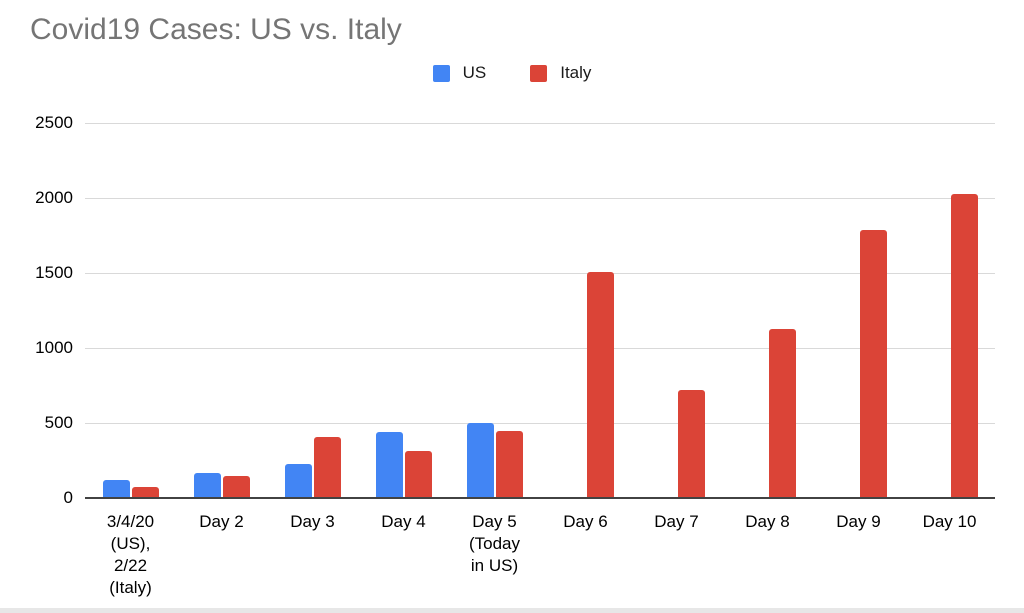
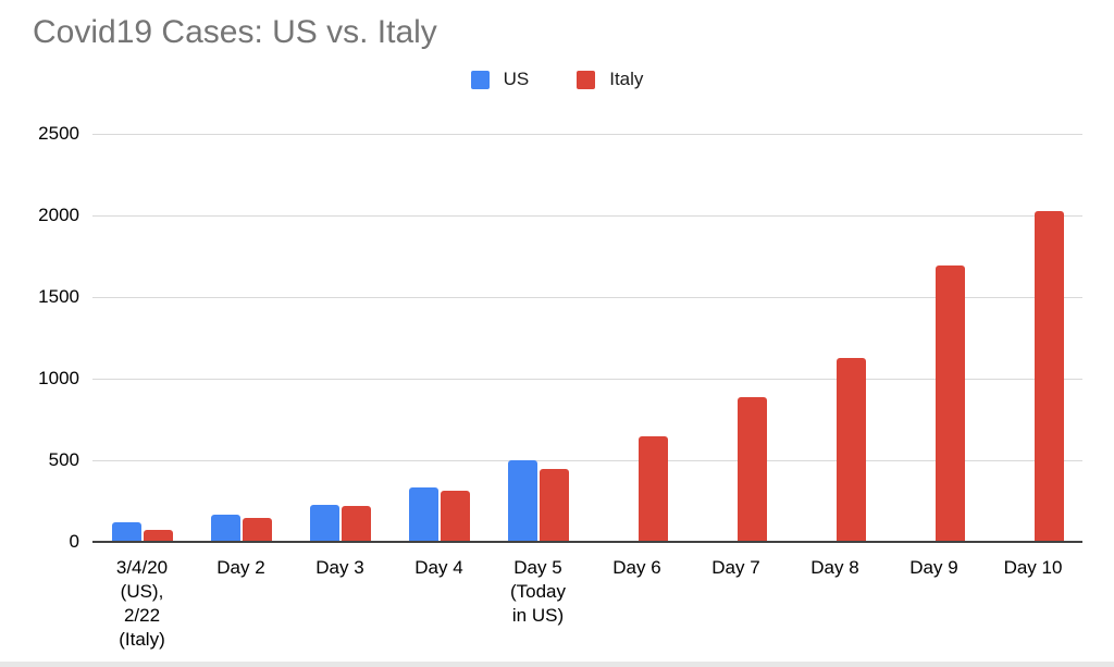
Italy/Day 3: 410 -> 220
US/Day 4: 440 -> 340
Italy/Day 6: 1510 -> 650
Italy/Day 7: 720 -> 890
Italy/Day 9: 1790 -> 1700
